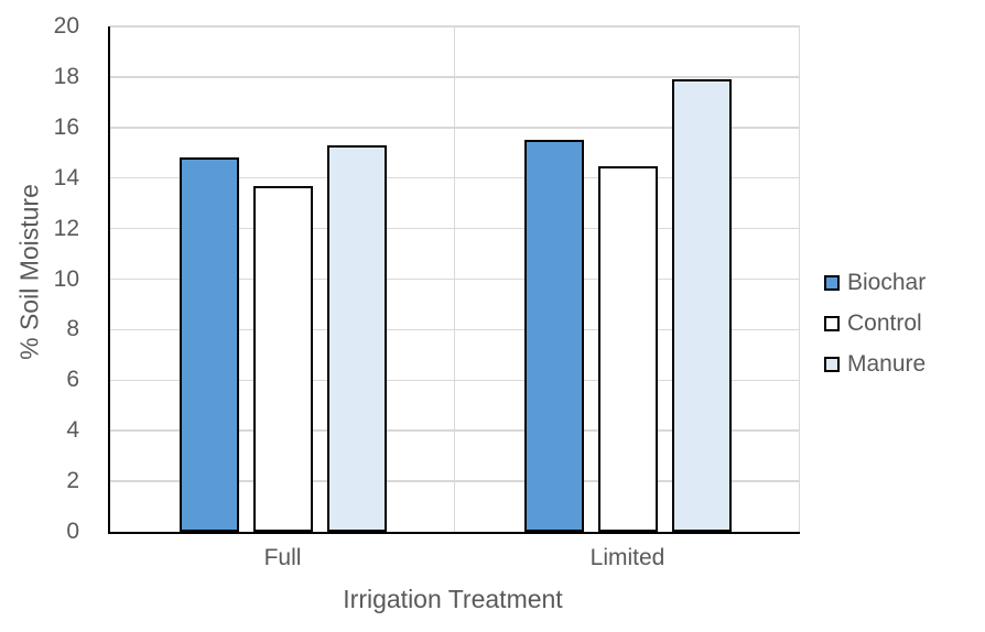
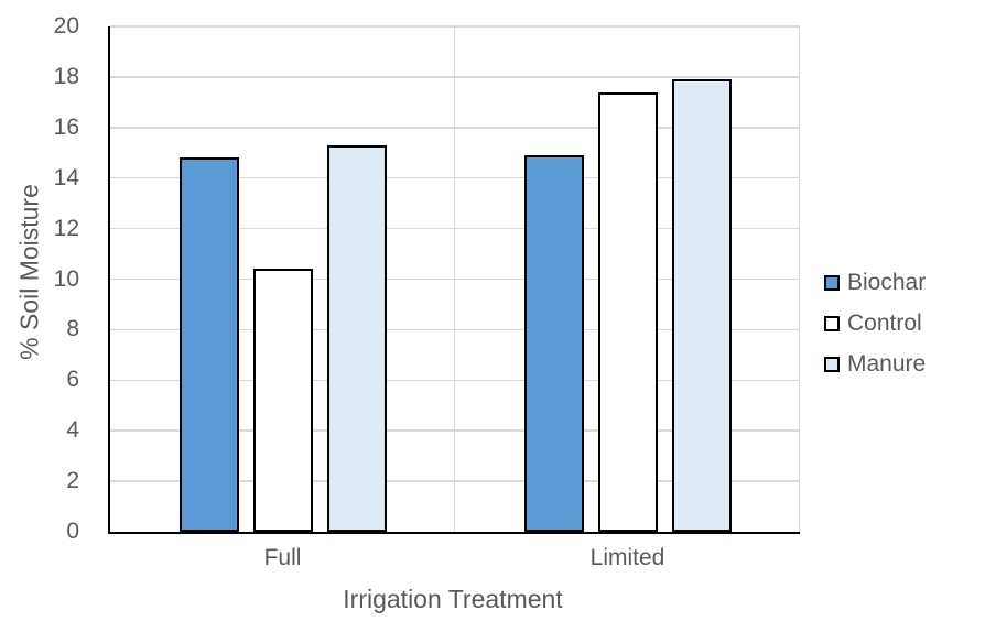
Control/Full: 13.7 -> 10.4
Biochar/Limited: 15.5 -> 14.9
Control/Limited: 14.4 -> 17.4
